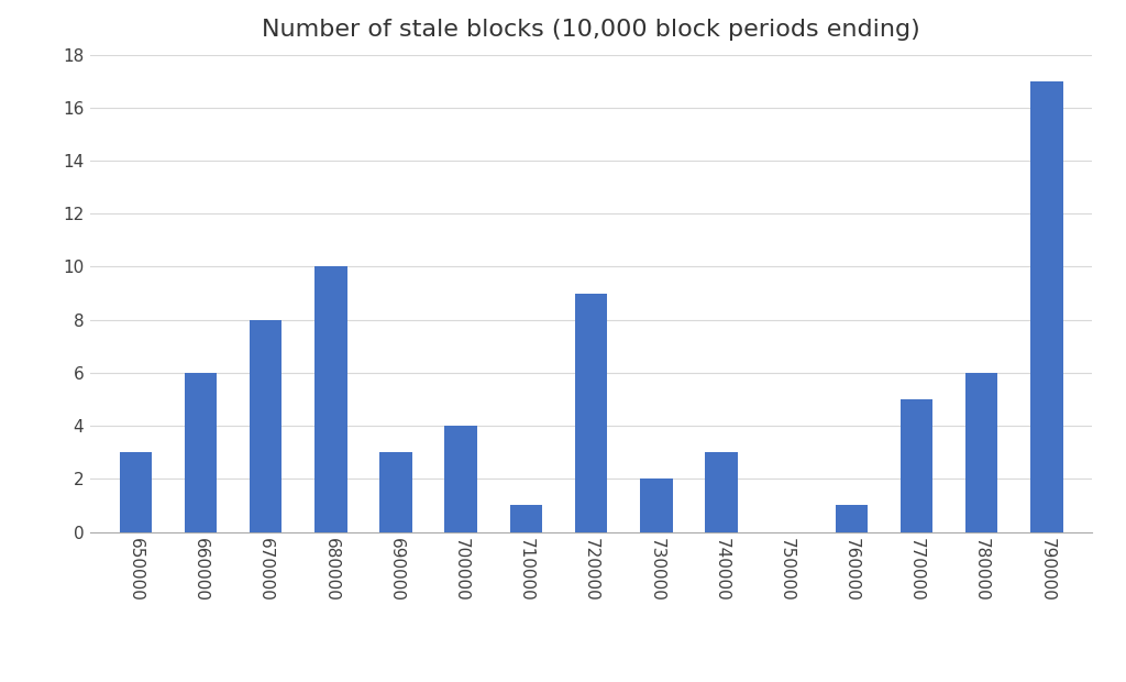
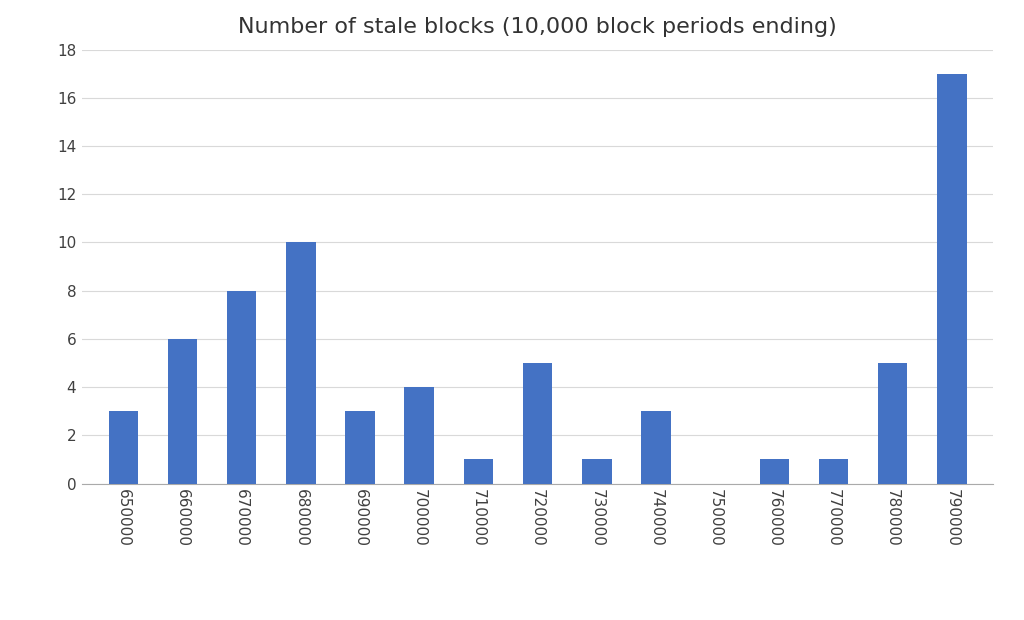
720000: 9 -> 5
730000: 2 -> 1
770000: 5 -> 1
780000: 6 -> 5
